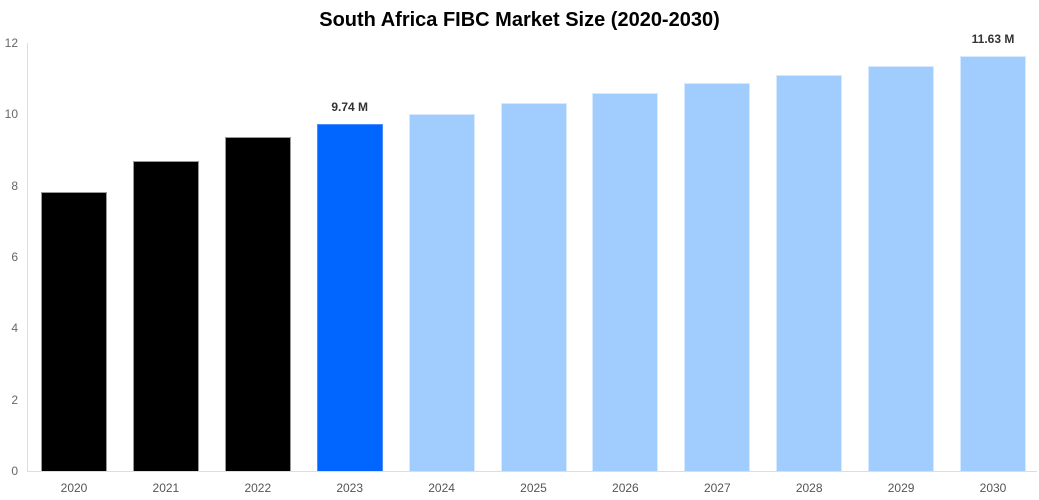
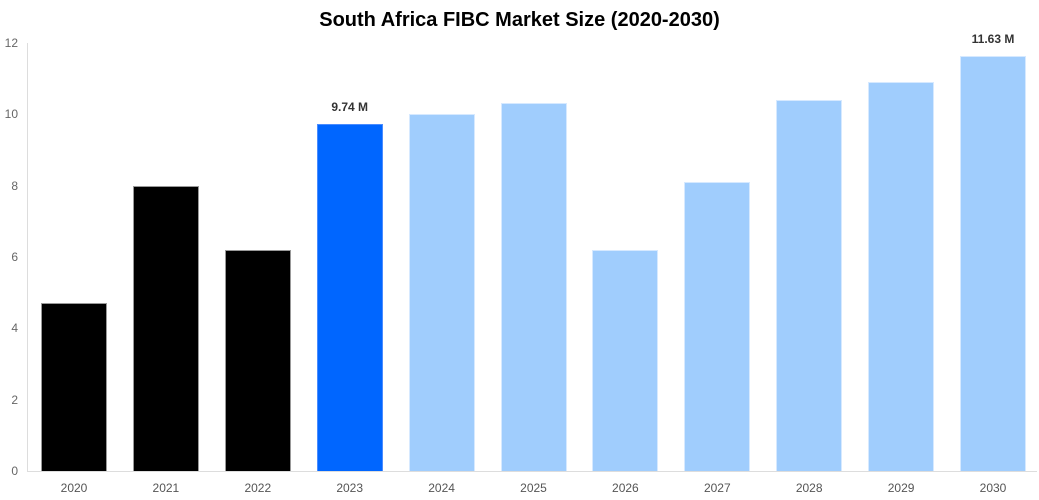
2020: 7.8 -> 4.7
2021: 8.7 -> 8.0
2022: 9.4 -> 6.2
2026: 10.6 -> 6.2
2027: 10.9 -> 8.1
2028: 11.1 -> 10.4
2029: 11.4 -> 10.9
